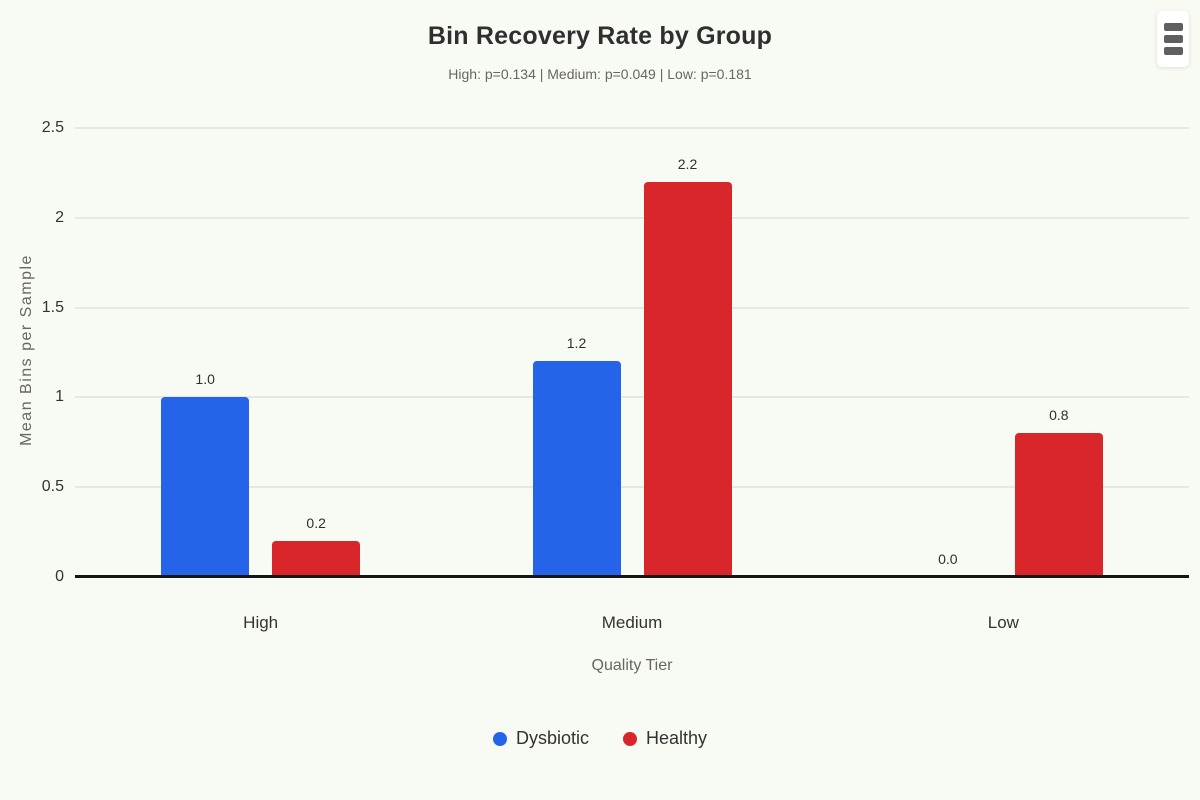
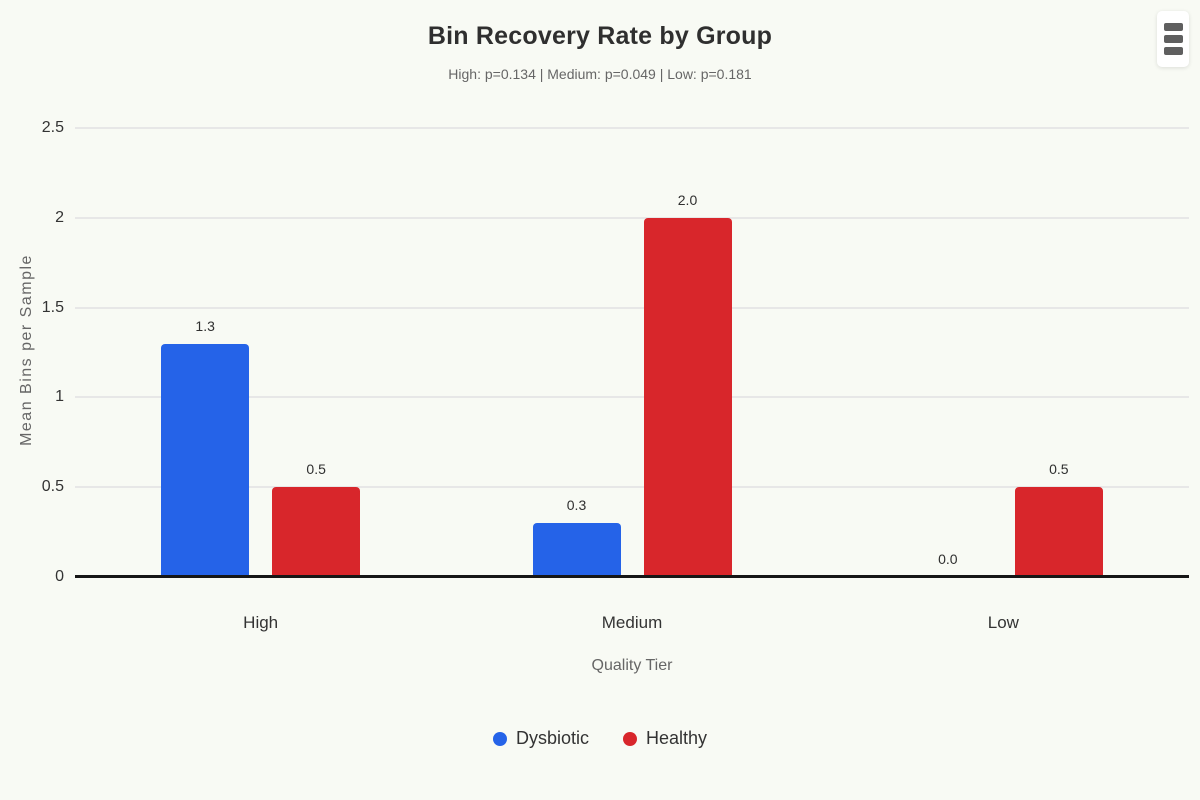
Dysbiotic/High: 1.0 -> 1.3
Healthy/High: 0.2 -> 0.5
Dysbiotic/Medium: 1.2 -> 0.3
Healthy/Medium: 2.2 -> 2.0
Healthy/Low: 0.8 -> 0.5
